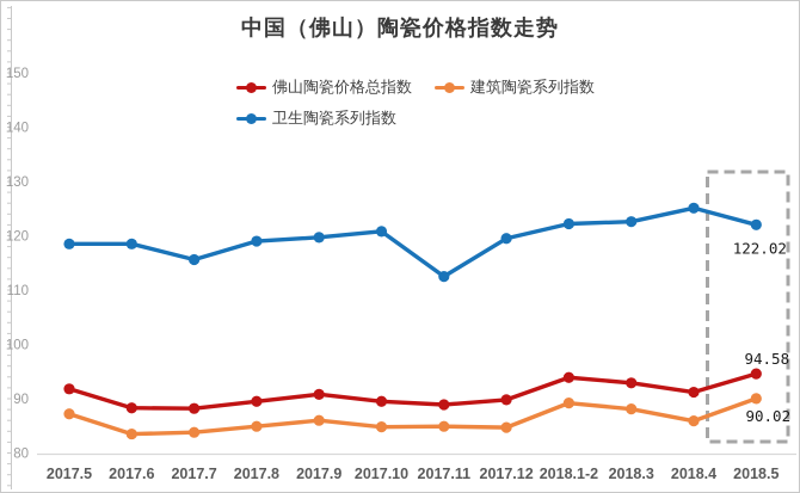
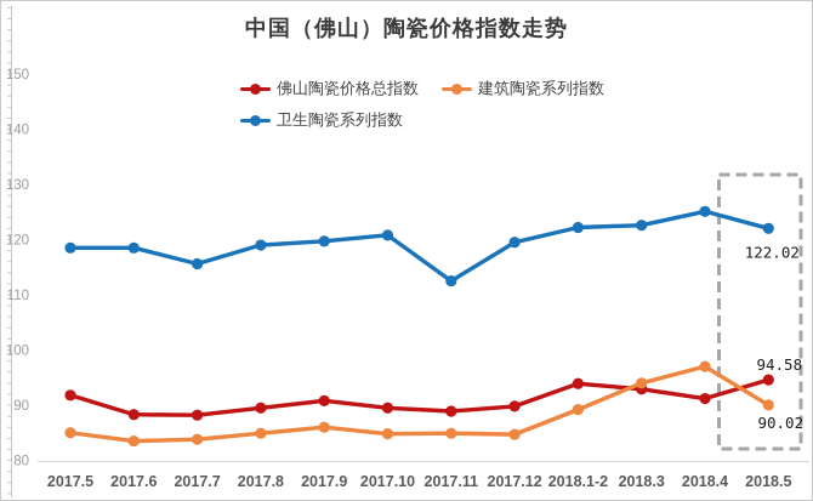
建筑陶瓷系列指数/2017.5: 87 -> 85
建筑陶瓷系列指数/2018.3: 88 -> 94
建筑陶瓷系列指数/2018.4: 86 -> 97
